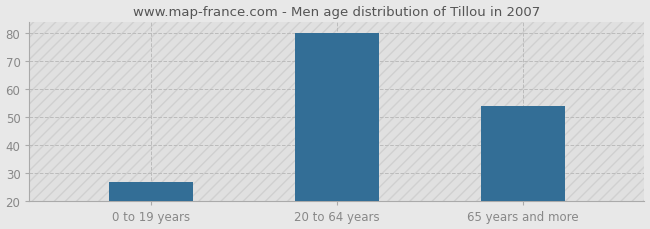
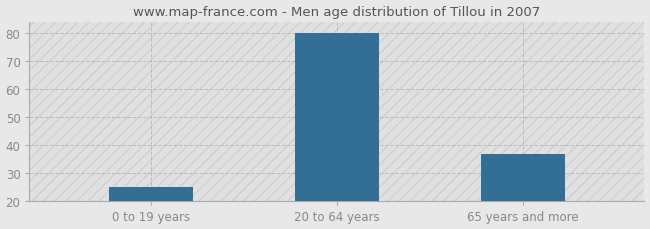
0 to 19 years: 27 -> 25
65 years and more: 54 -> 37
